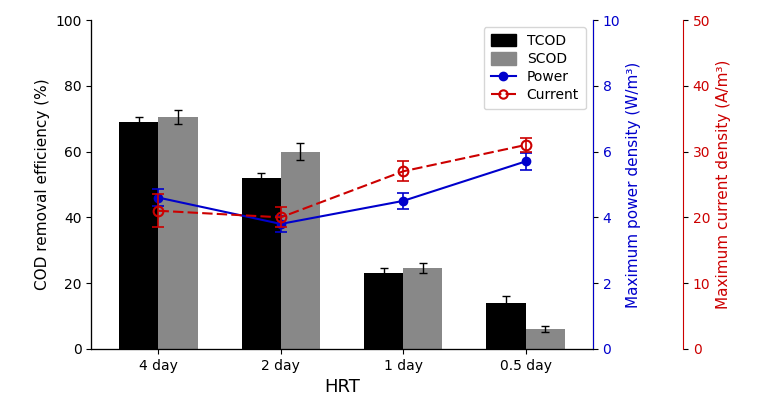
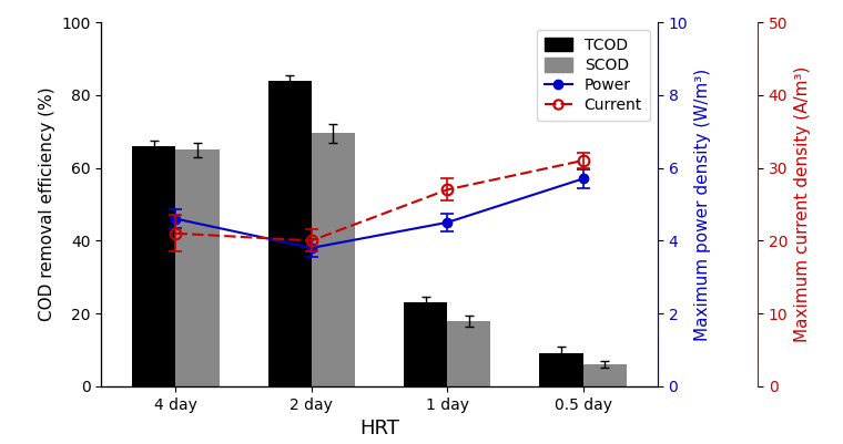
TCOD/4 day: 69 -> 66
SCOD/4 day: 70.5 -> 65.0
TCOD/2 day: 52 -> 84
SCOD/2 day: 60.0 -> 69.5
SCOD/1 day: 24.5 -> 18.0
TCOD/0.5 day: 14 -> 9
